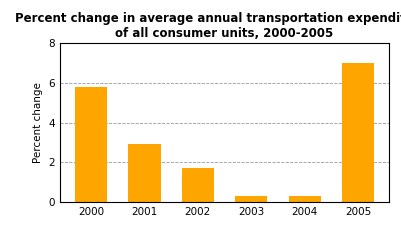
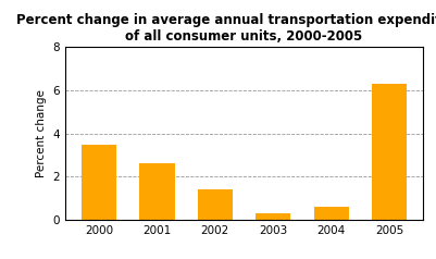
2000: 5.8 -> 3.5
2001: 2.9 -> 2.6
2002: 1.7 -> 1.4
2004: 0.3 -> 0.6
2005: 7.0 -> 6.3
